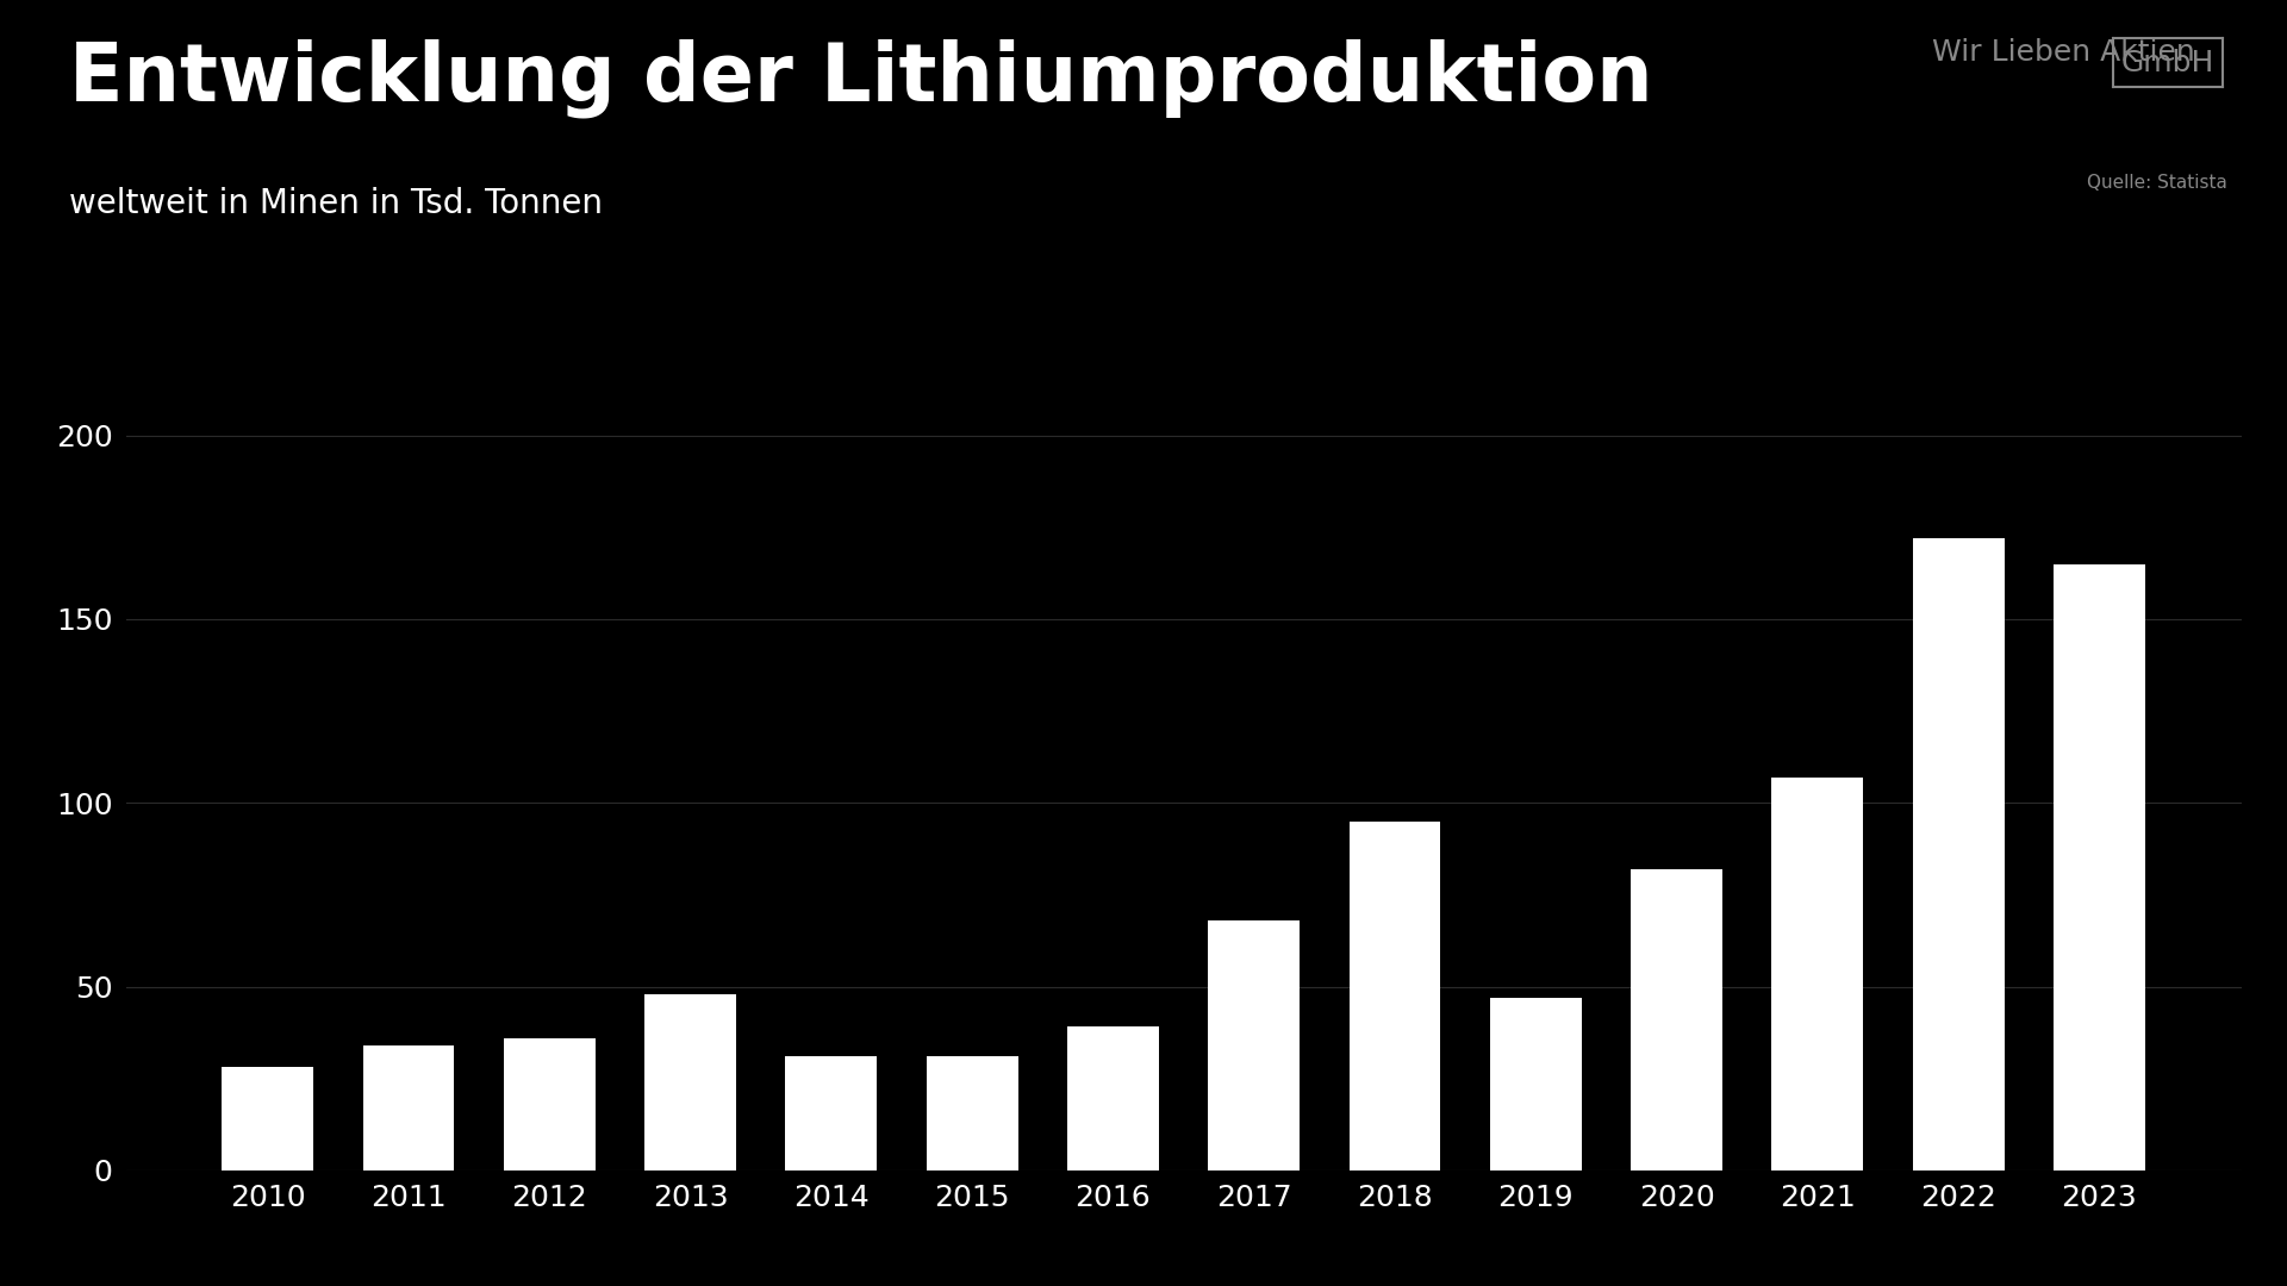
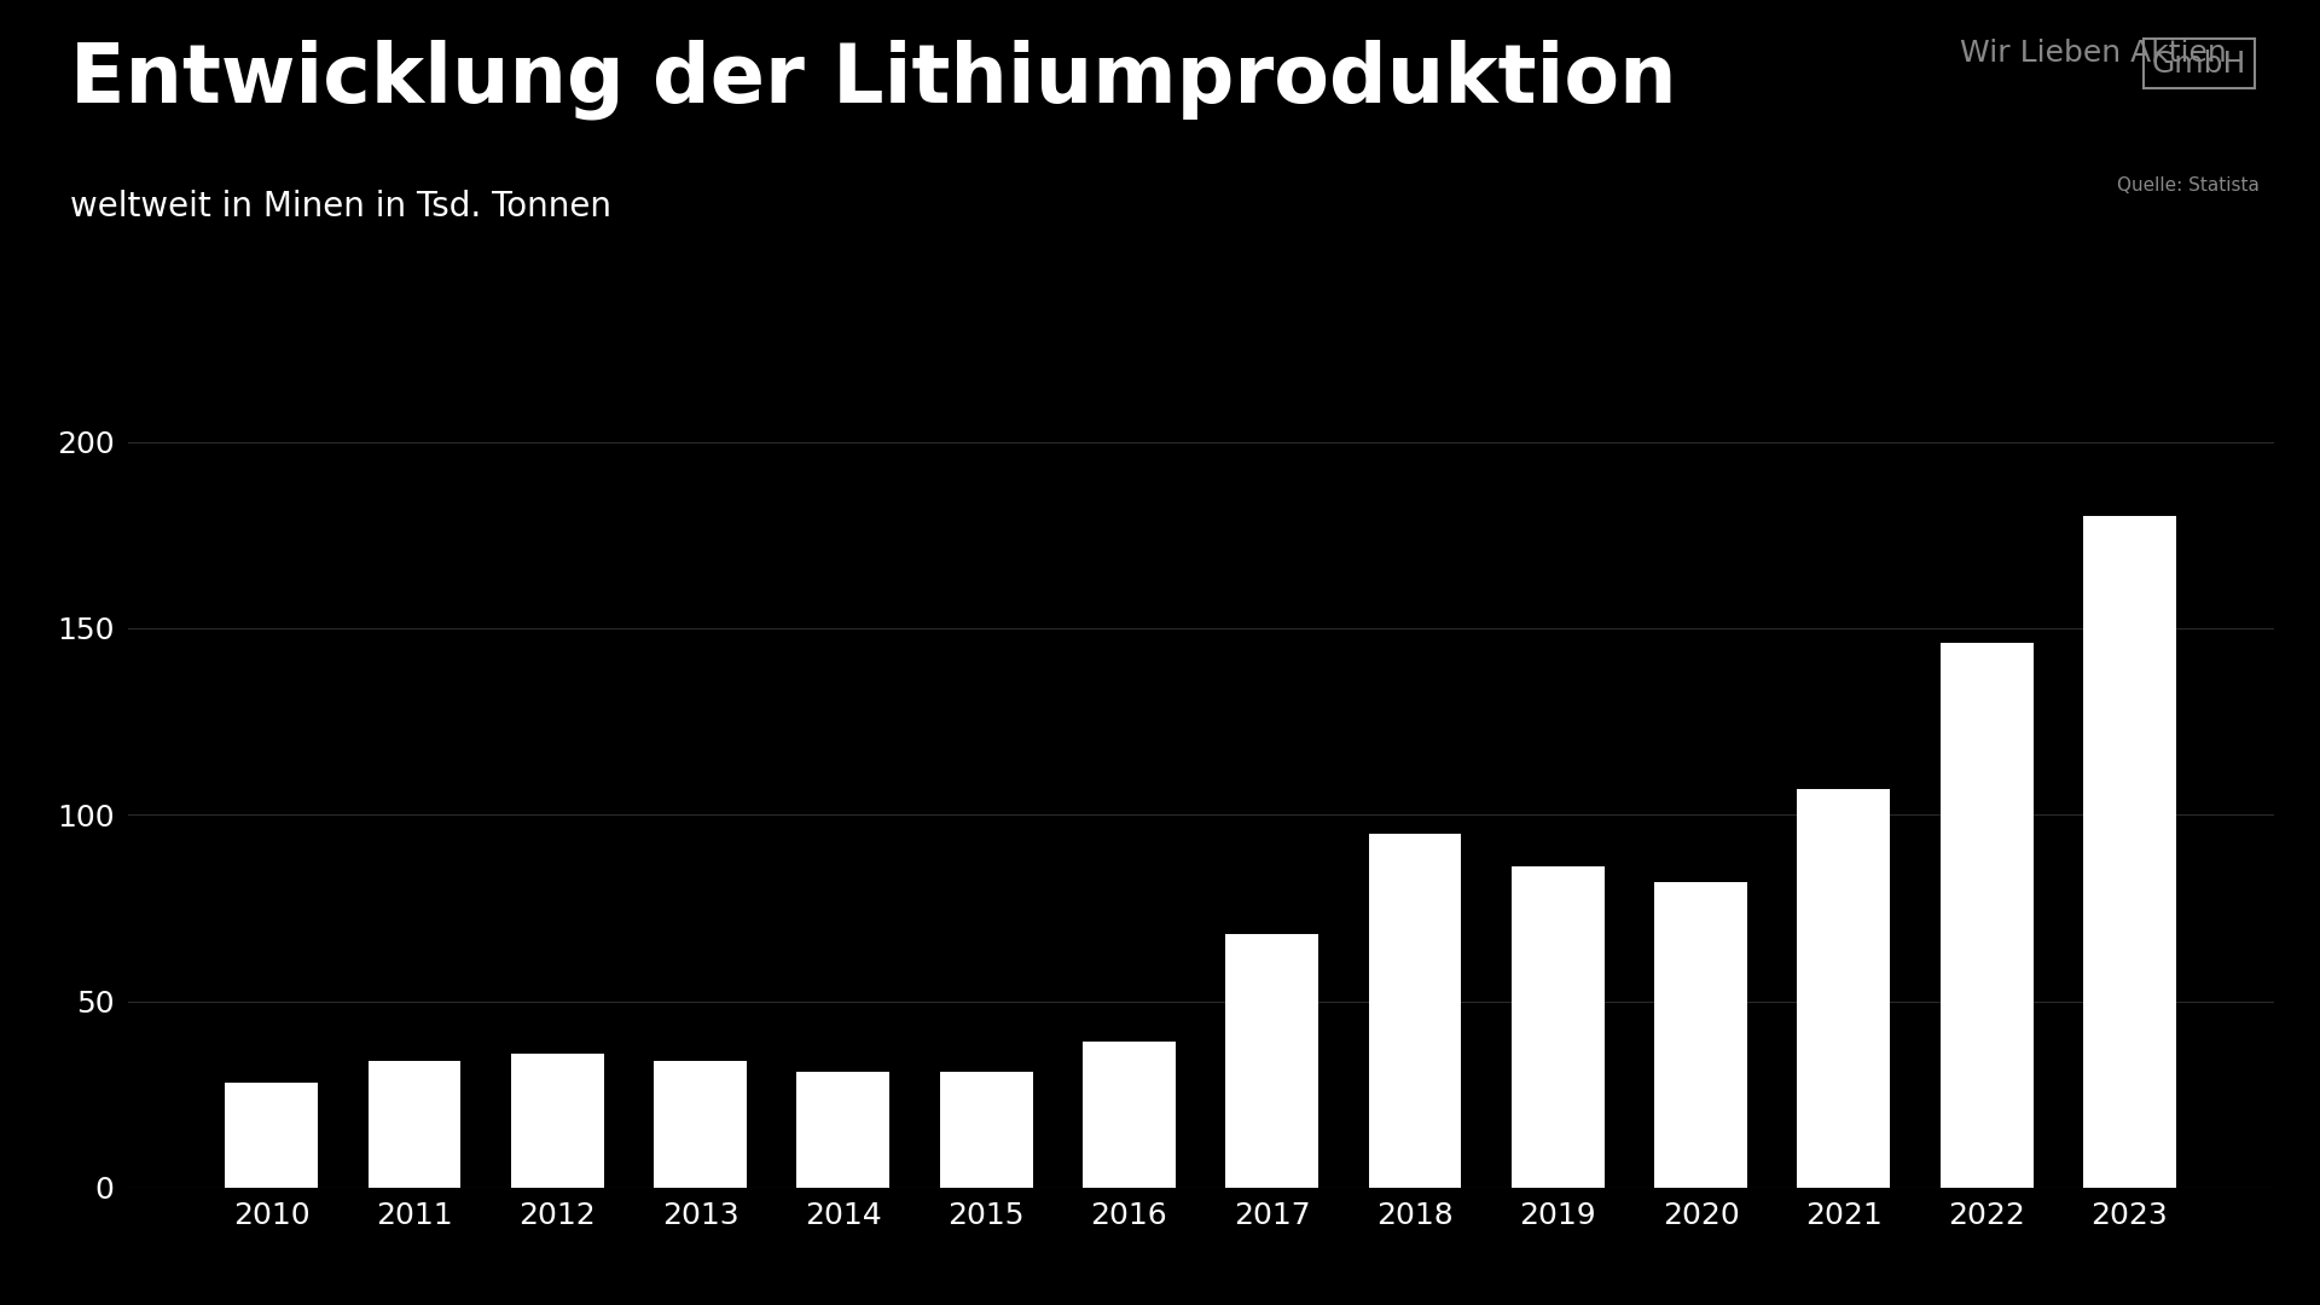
2013: 48 -> 34
2019: 47 -> 86
2022: 172 -> 146
2023: 165 -> 180
